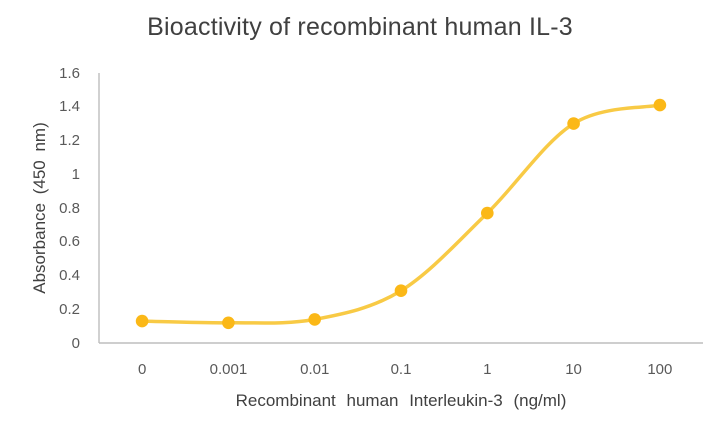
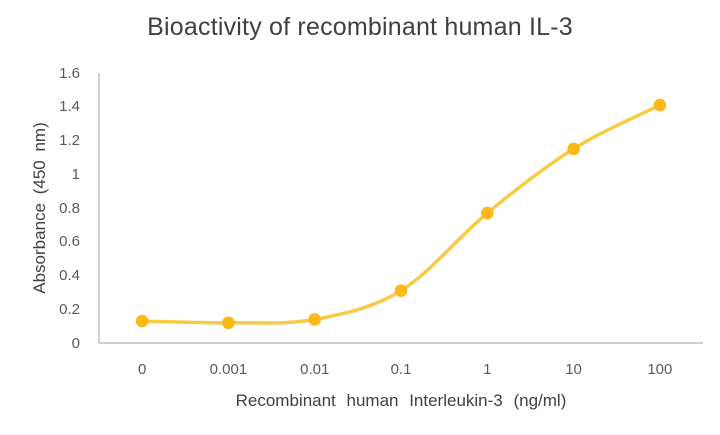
10: 1.30 -> 1.15
